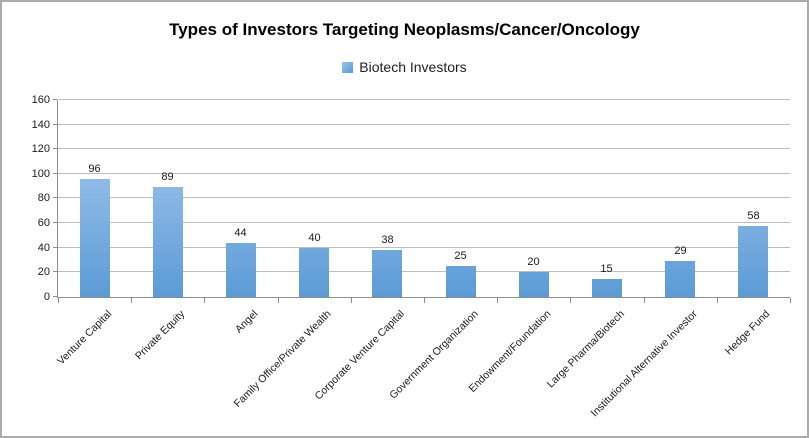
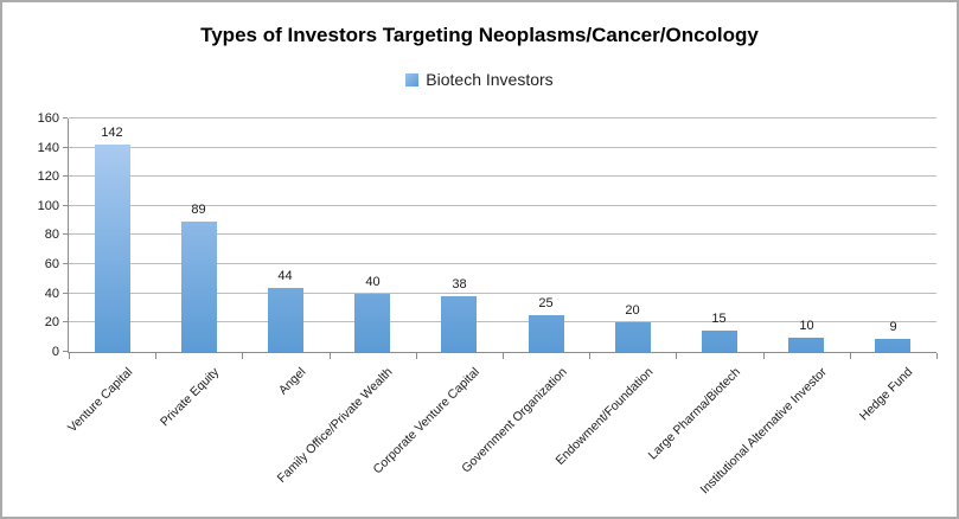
Venture Capital: 96 -> 142
Institutional Alternative Investor: 29 -> 10
Hedge Fund: 58 -> 9
